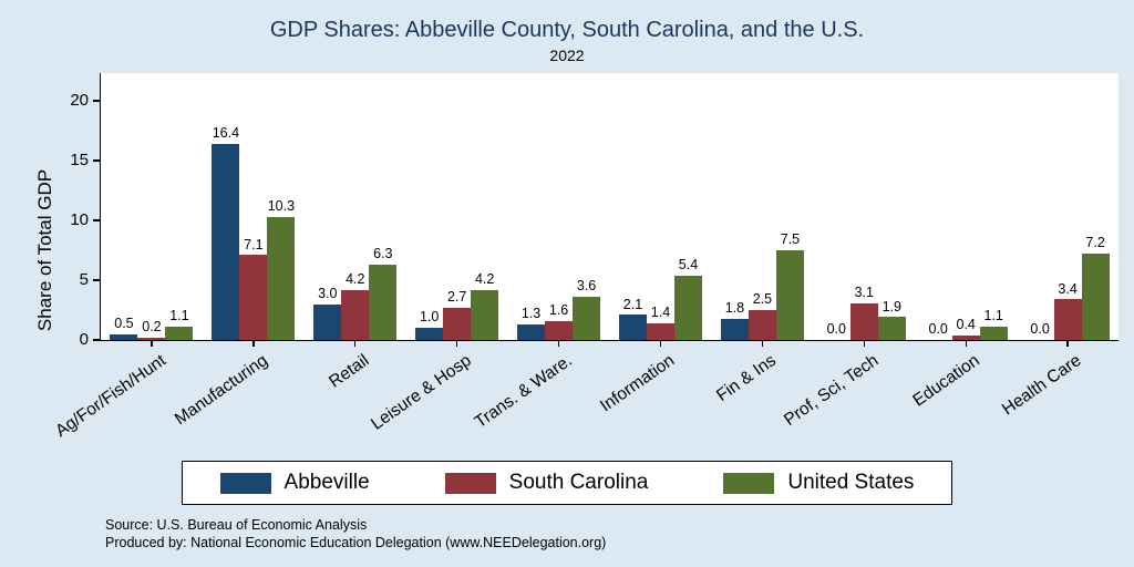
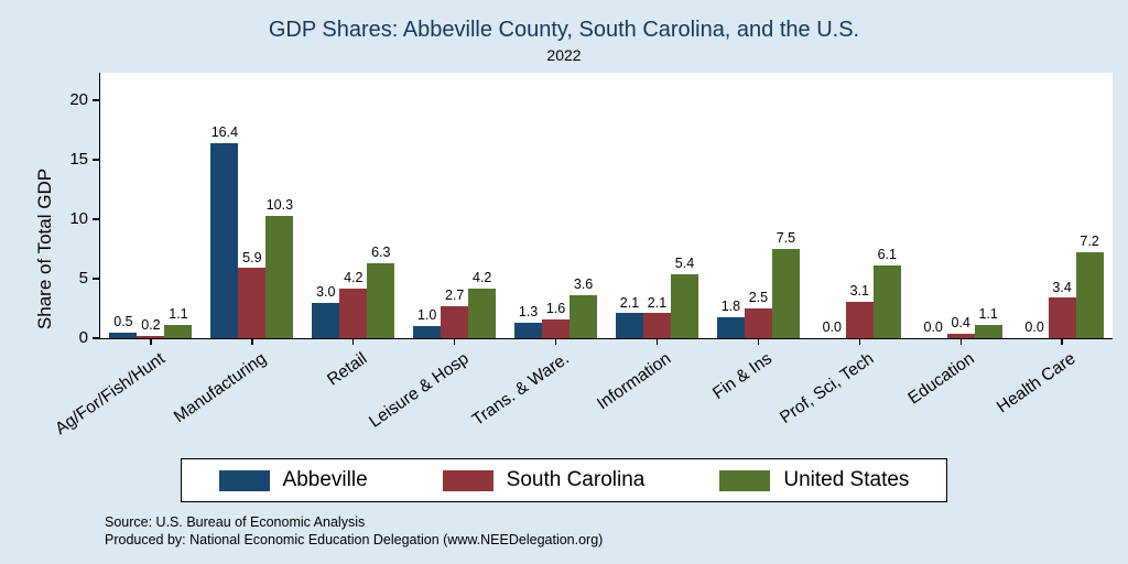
South Carolina/Manufacturing: 7.1 -> 5.9
South Carolina/Information: 1.4 -> 2.1
United States/Prof, Sci, Tech: 1.9 -> 6.1
